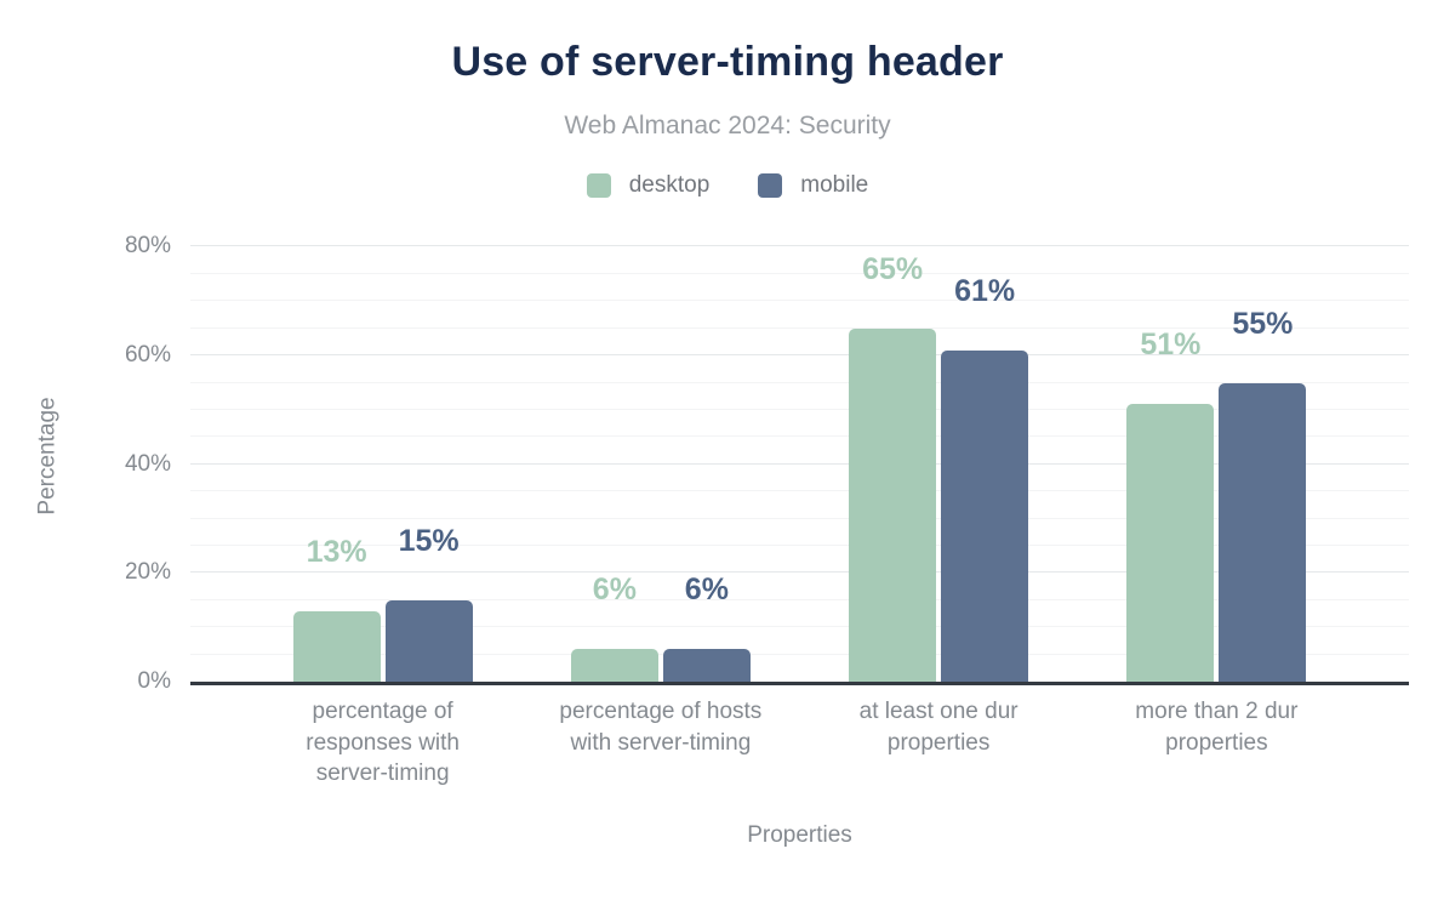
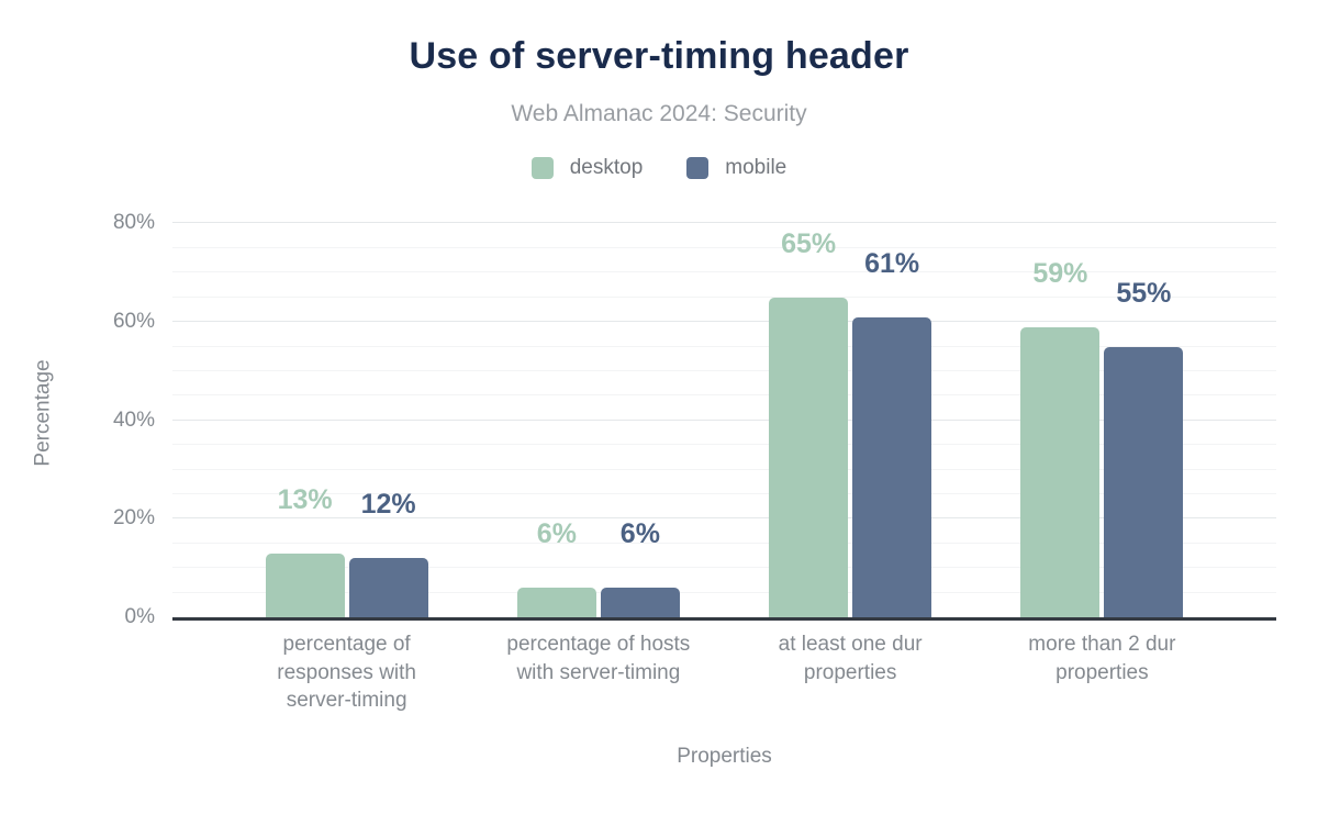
mobile/percentage of responses with server-timing: 15% -> 12%
desktop/more than 2 dur properties: 51% -> 59%
